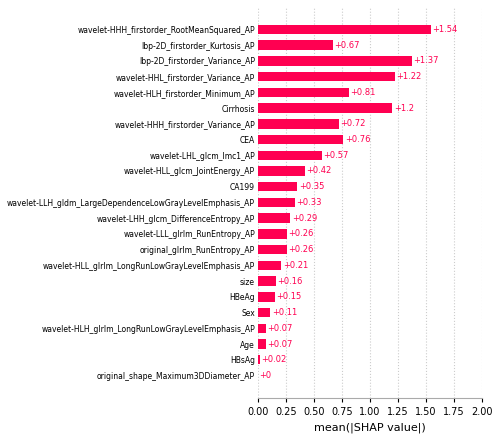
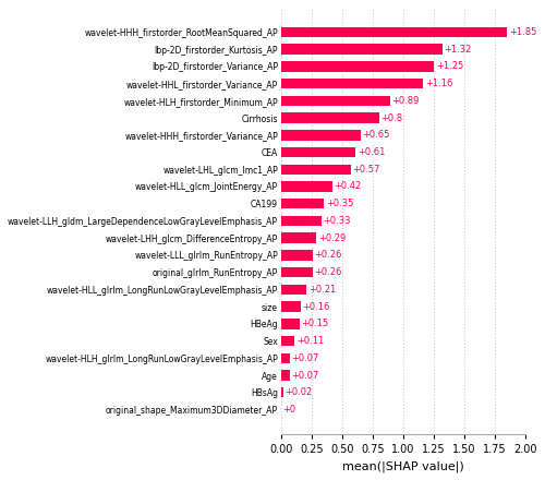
wavelet-HHH_firstorder_RootMeanSquared_AP: +1.54 -> +1.85
lbp-2D_firstorder_Kurtosis_AP: +0.67 -> +1.32
lbp-2D_firstorder_Variance_AP: +1.37 -> +1.25
wavelet-HHL_firstorder_Variance_AP: +1.22 -> +1.16
wavelet-HLH_firstorder_Minimum_AP: +0.81 -> +0.89
Cirrhosis: +1.2 -> +0.8
wavelet-HHH_firstorder_Variance_AP: +0.72 -> +0.65
CEA: +0.76 -> +0.61
